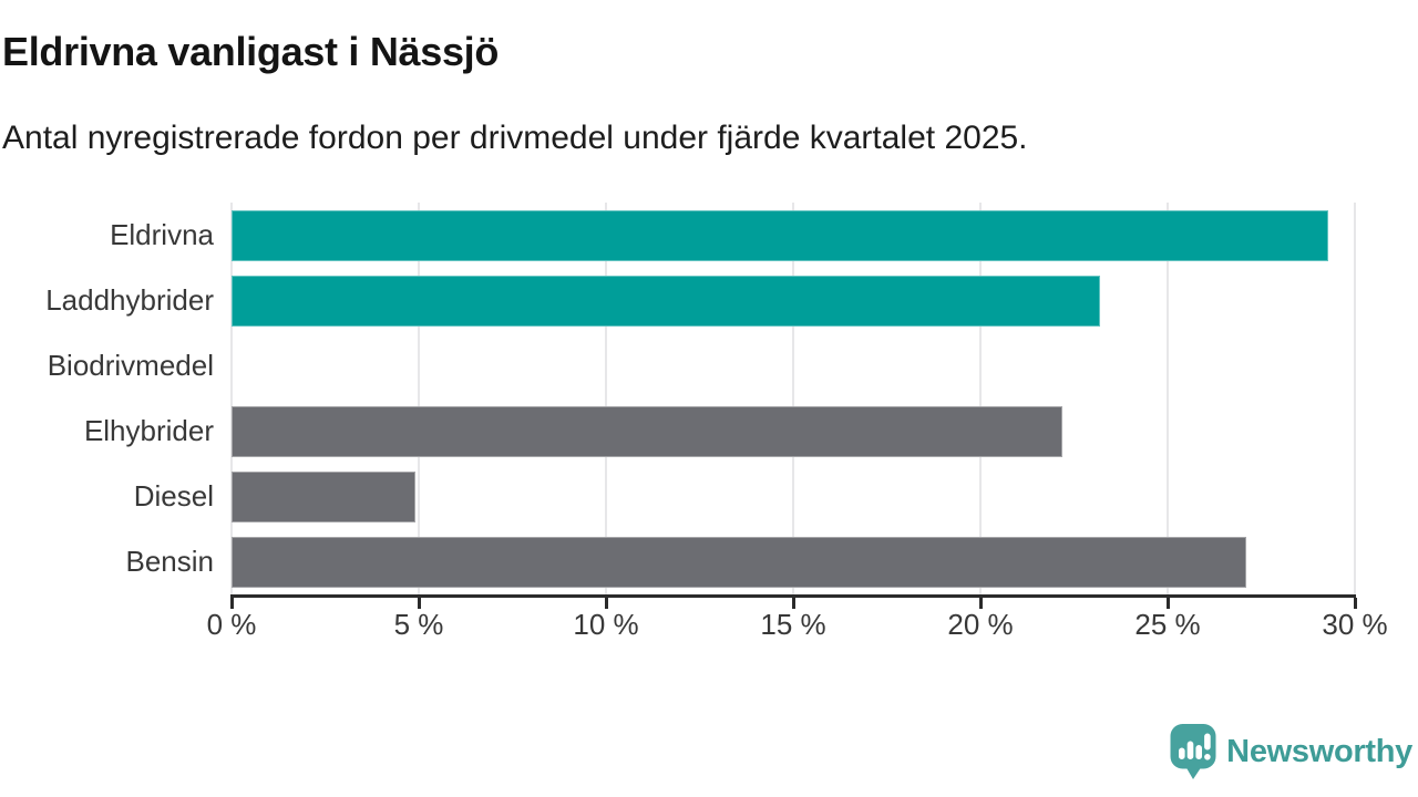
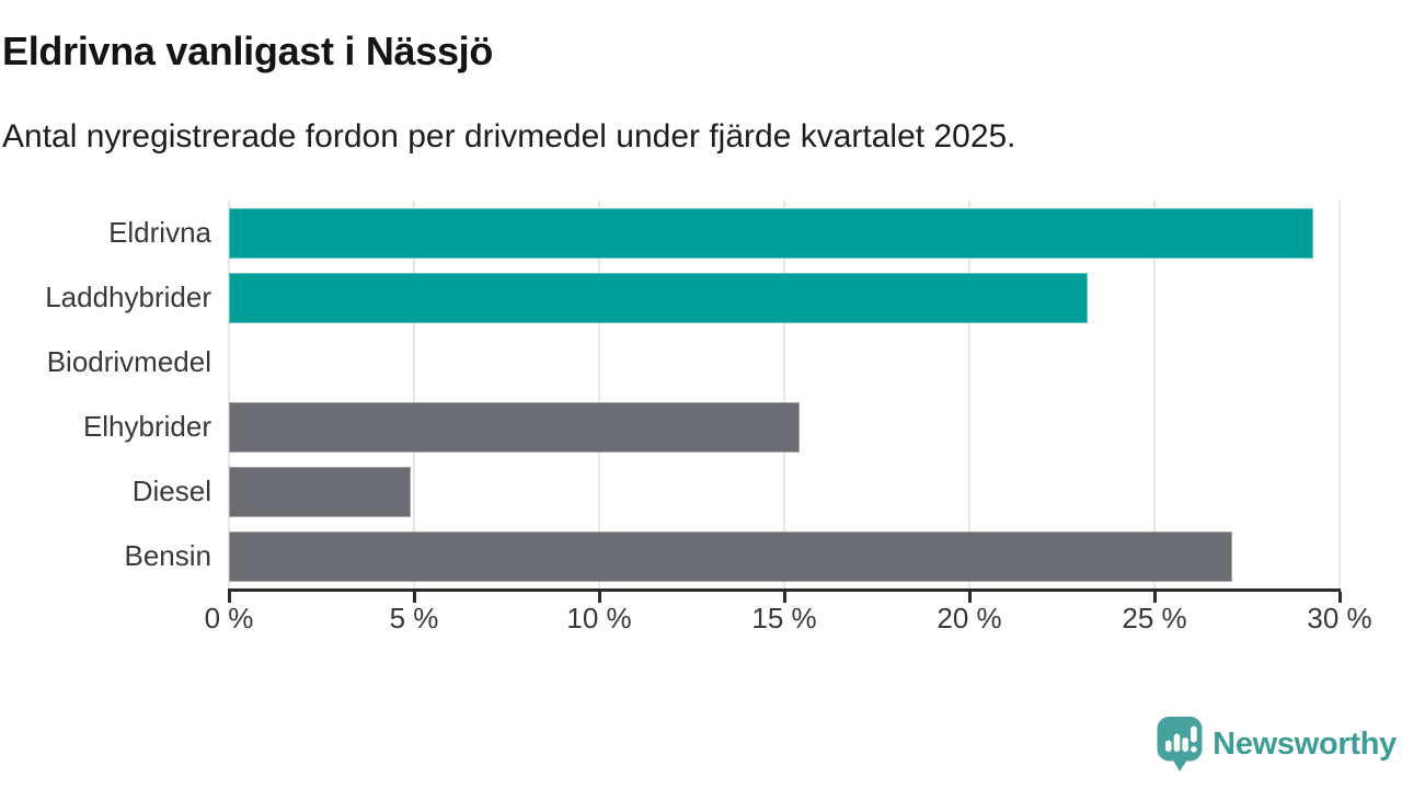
Elhybrider: 22.2% -> 15.4%
